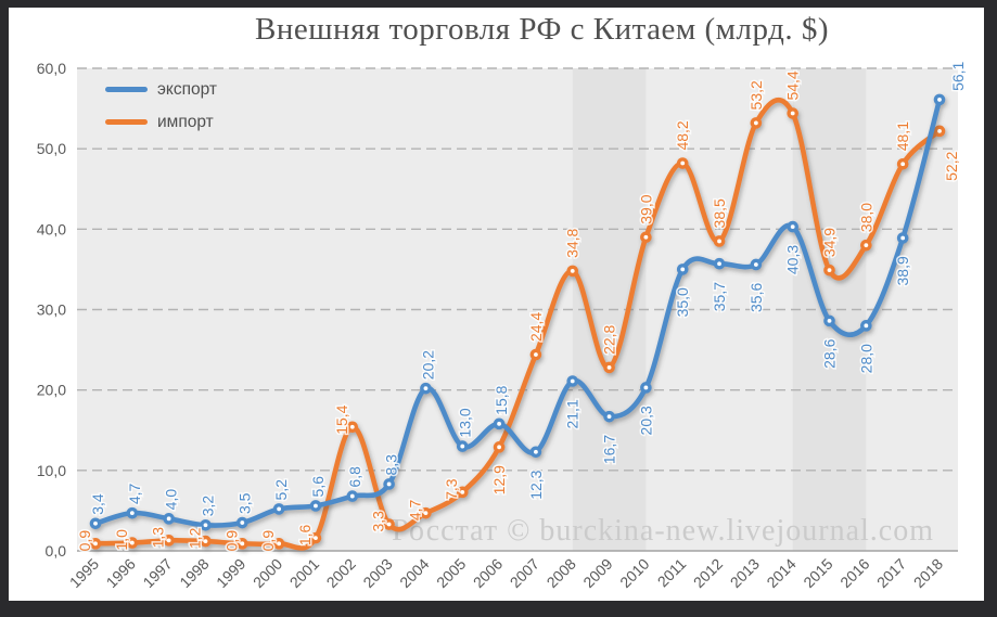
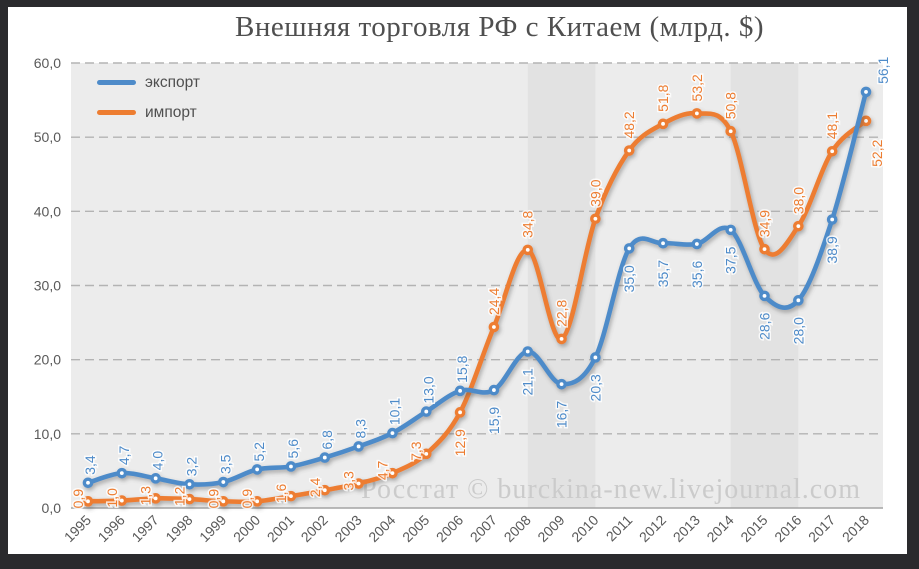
импорт/2002: 15,4 -> 2,4
экспорт/2004: 20,2 -> 10,1
экспорт/2007: 12,3 -> 15,9
импорт/2012: 38,5 -> 51,8
экспорт/2014: 40,3 -> 37,5
импорт/2014: 54,4 -> 50,8
